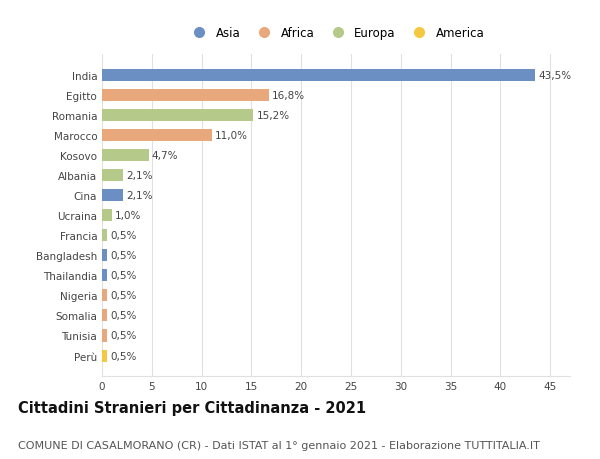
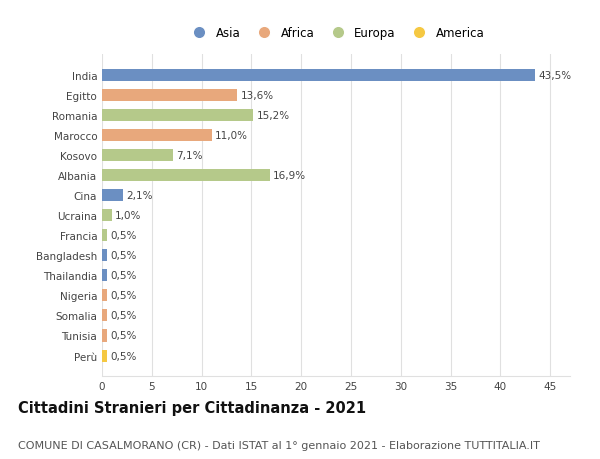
Egitto: 16,8% -> 13,6%
Kosovo: 4,7% -> 7,1%
Albania: 2,1% -> 16,9%
